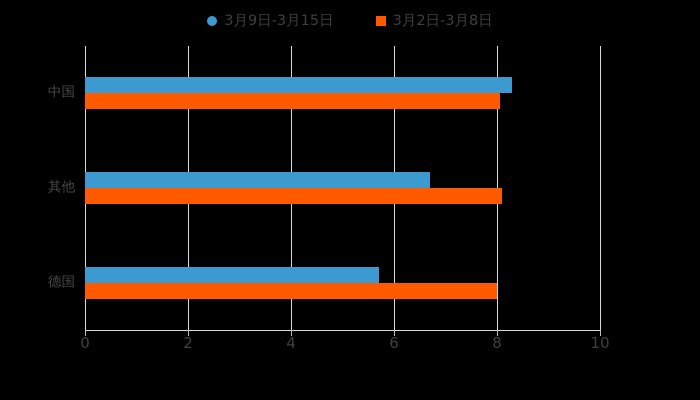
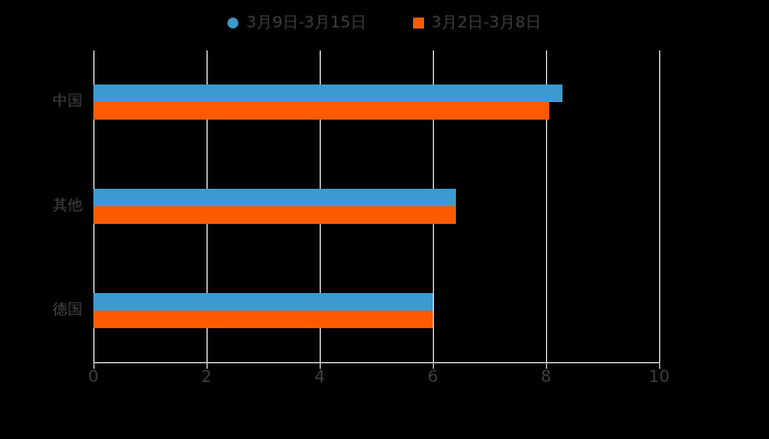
3月9日-3月15日/其他: 6.7 -> 6.4
3月2日-3月8日/其他: 8.1 -> 6.4
3月9日-3月15日/德国: 5.7 -> 6.0
3月2日-3月8日/德国: 8.0 -> 6.0
